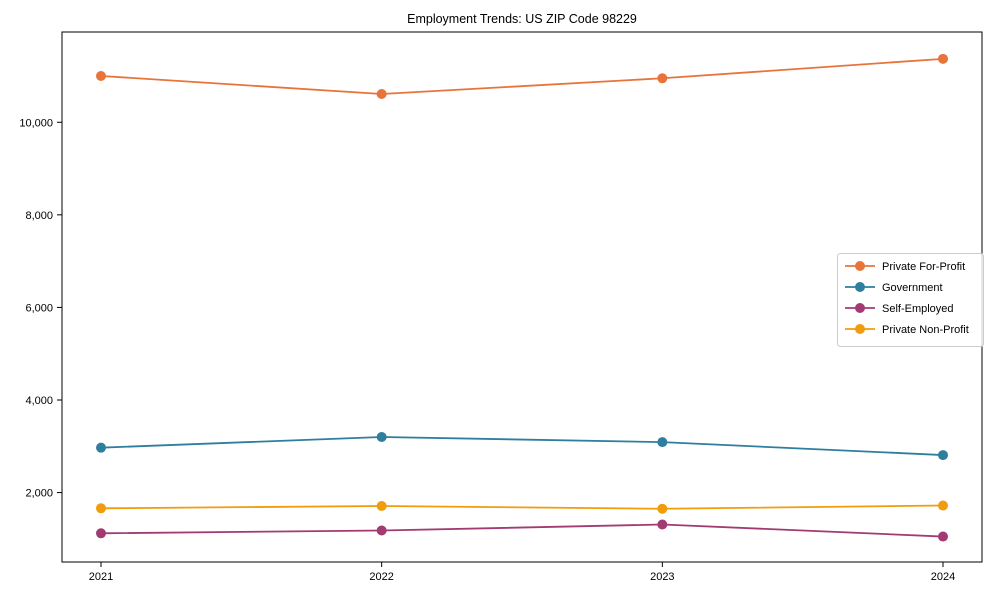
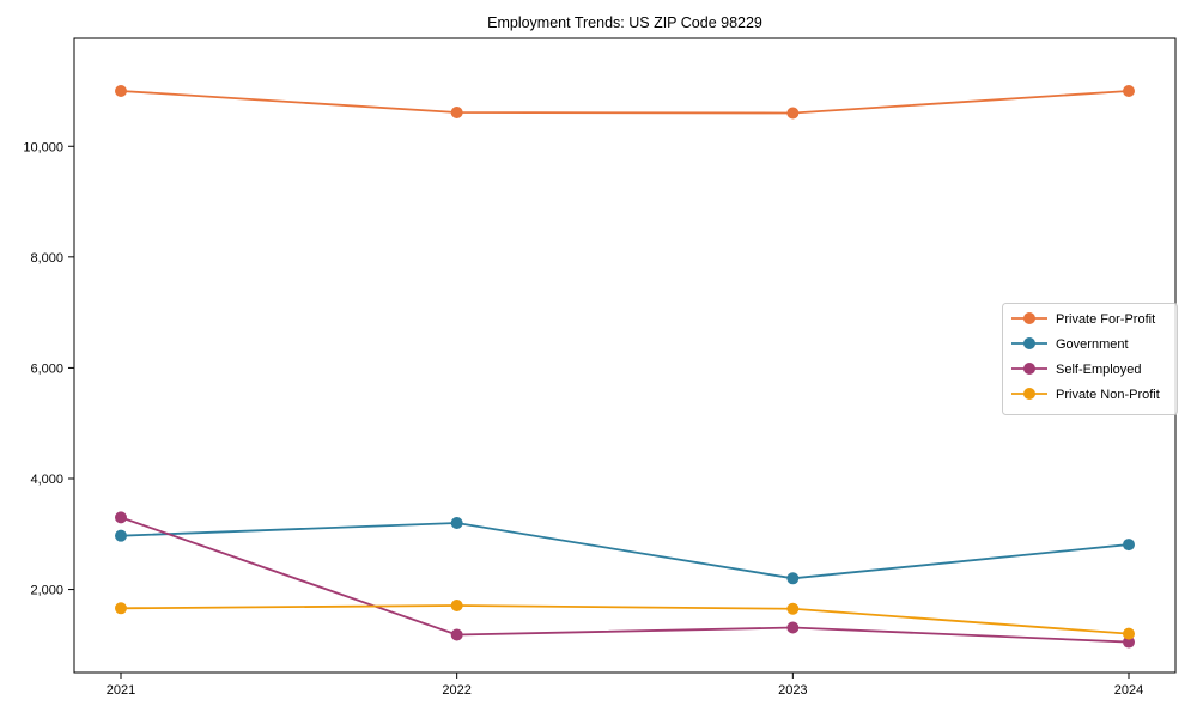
Self-Employed/2021: 1100 -> 3300
Private For-Profit/2023: 11000 -> 10600
Government/2023: 3100 -> 2200
Private For-Profit/2024: 11400 -> 11000
Private Non-Profit/2024: 1700 -> 1200
